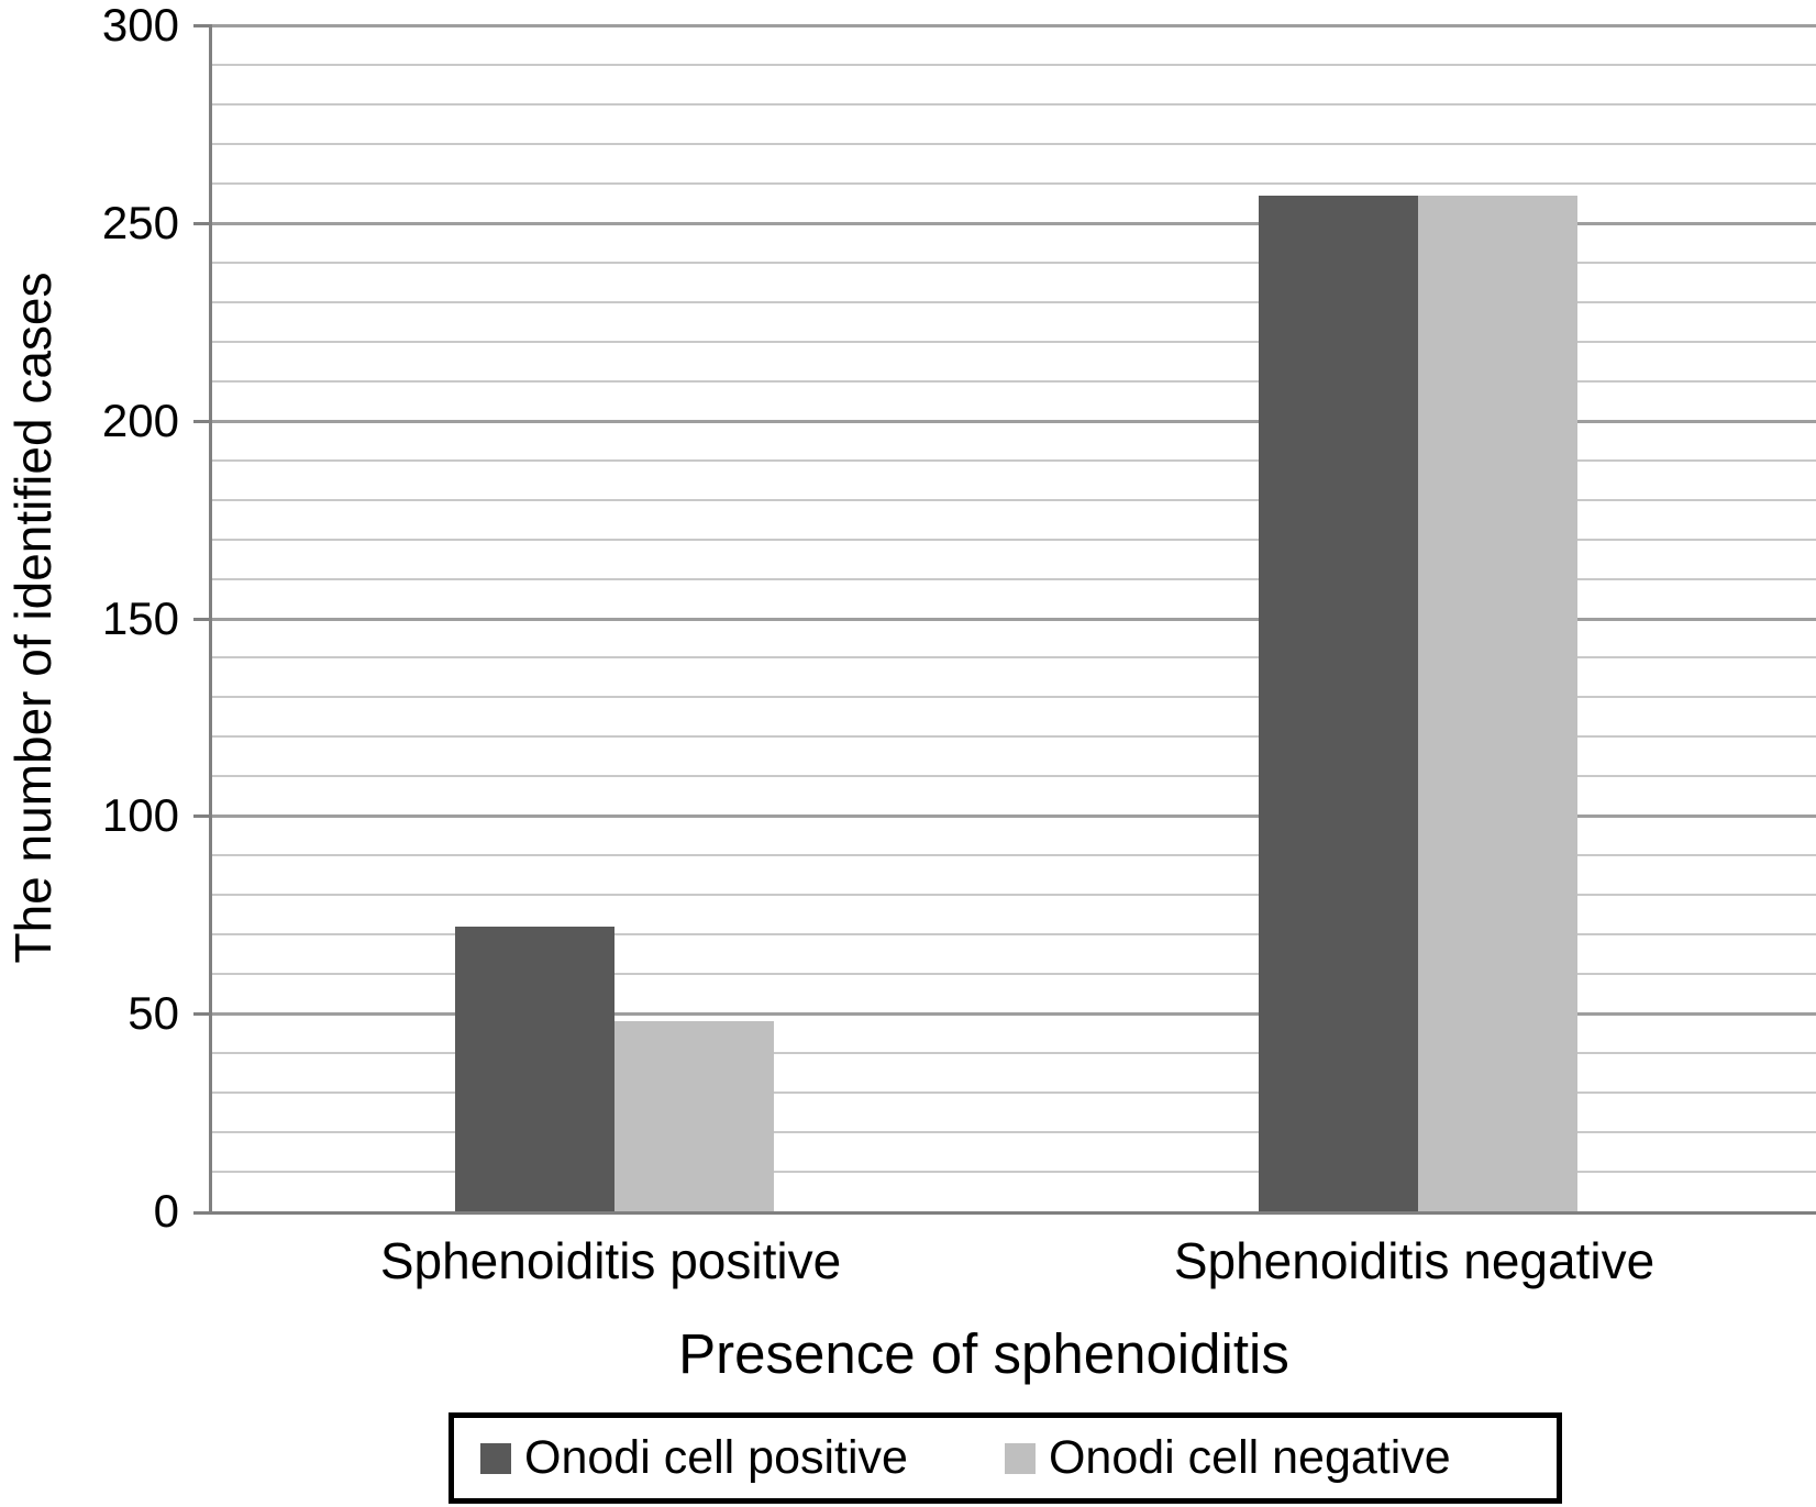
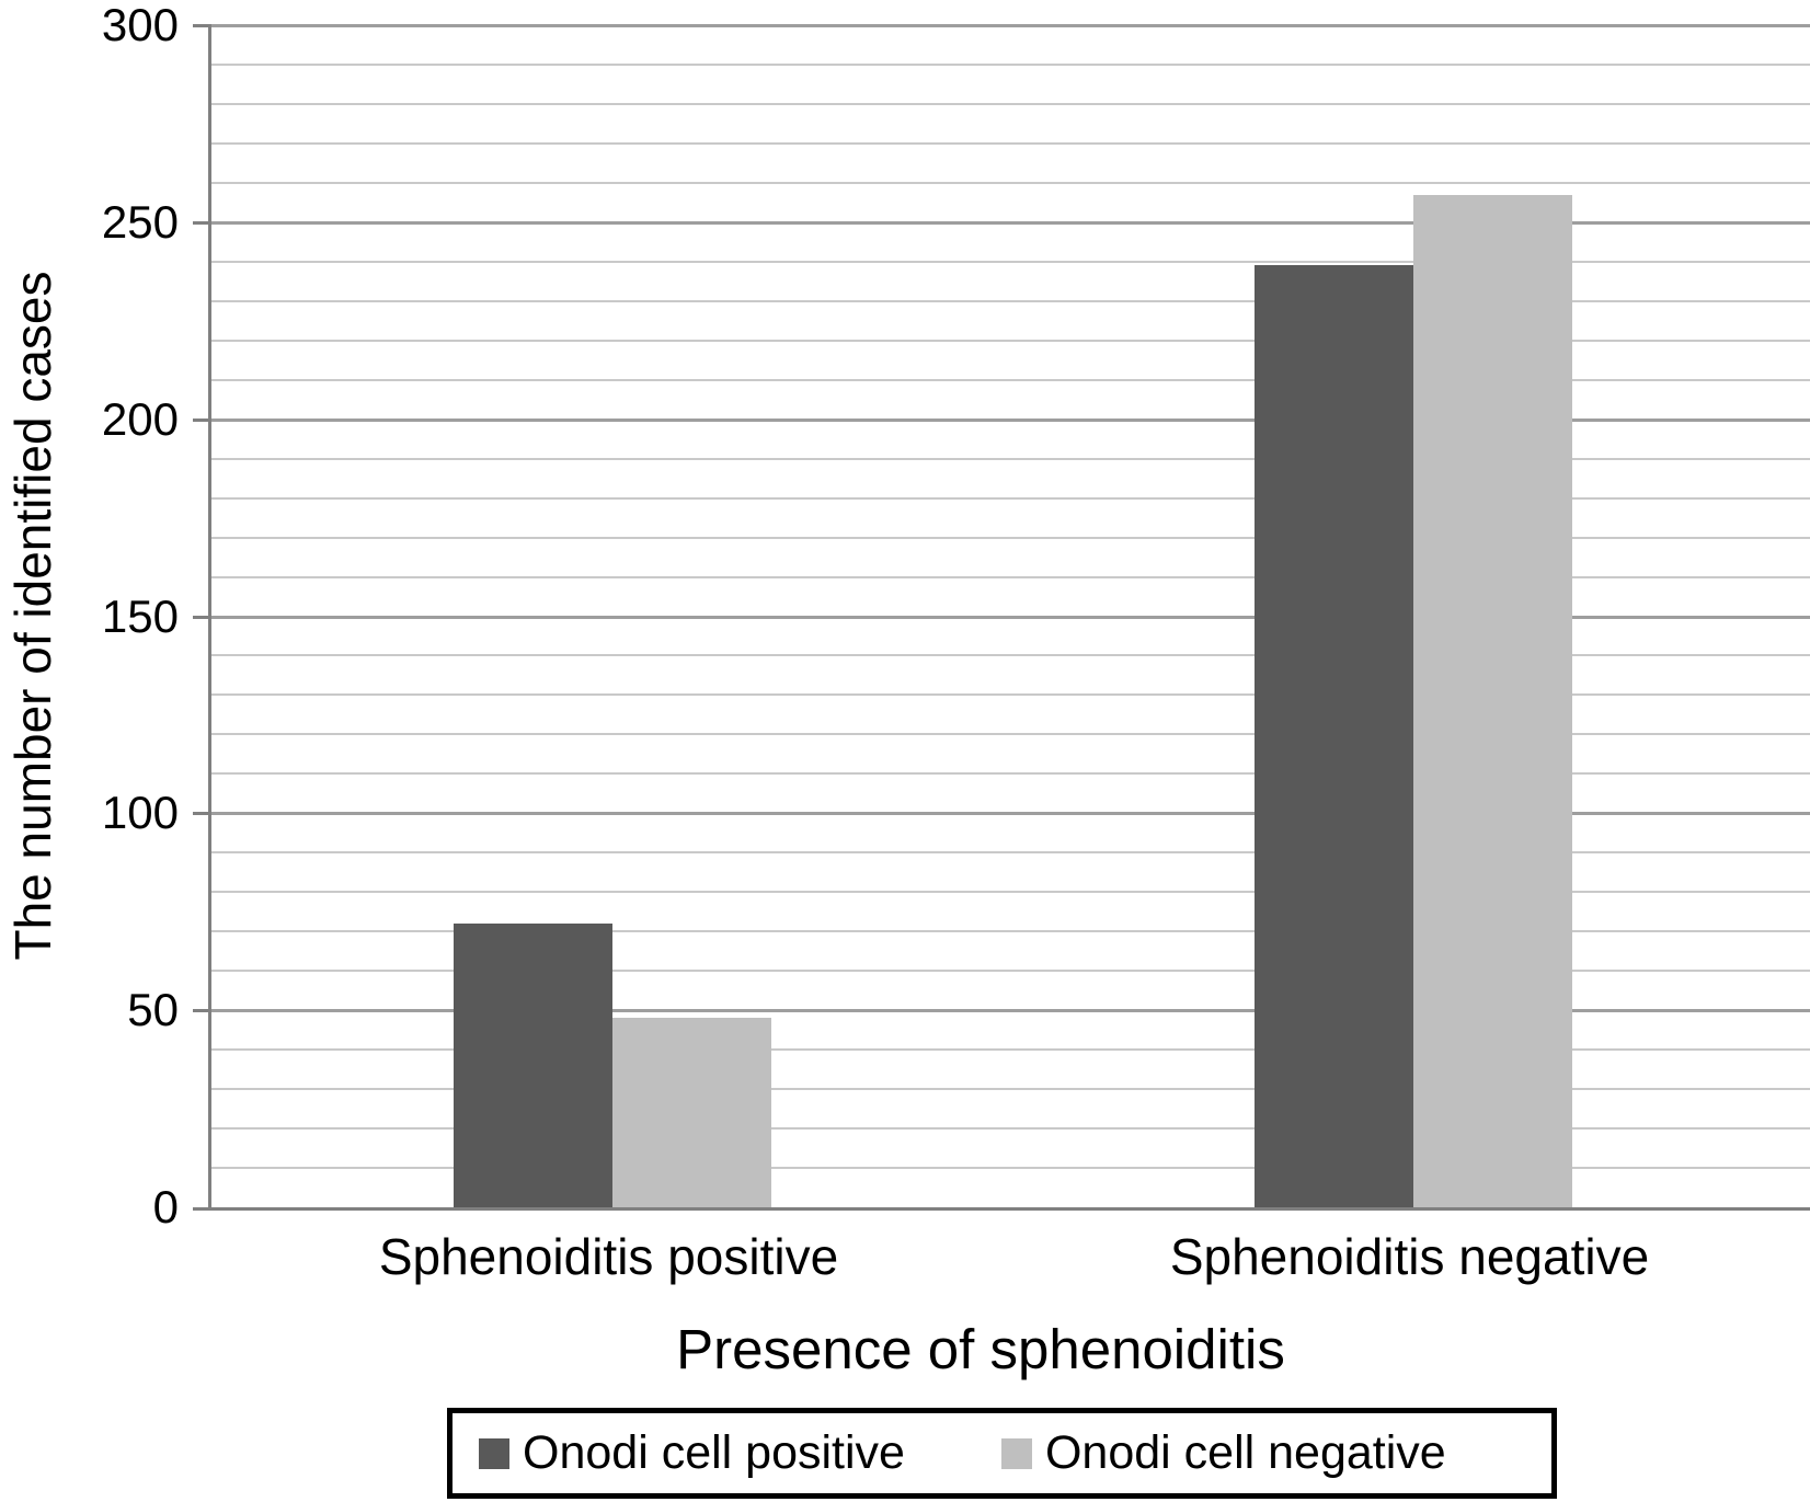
Onodi cell positive/Sphenoiditis negative: 257 -> 239
